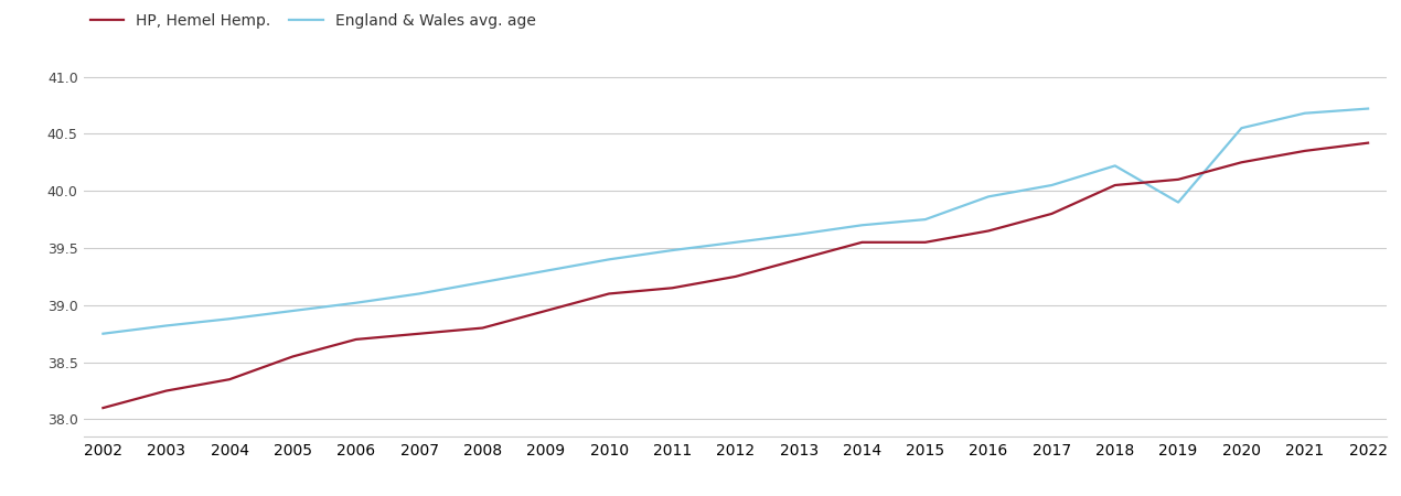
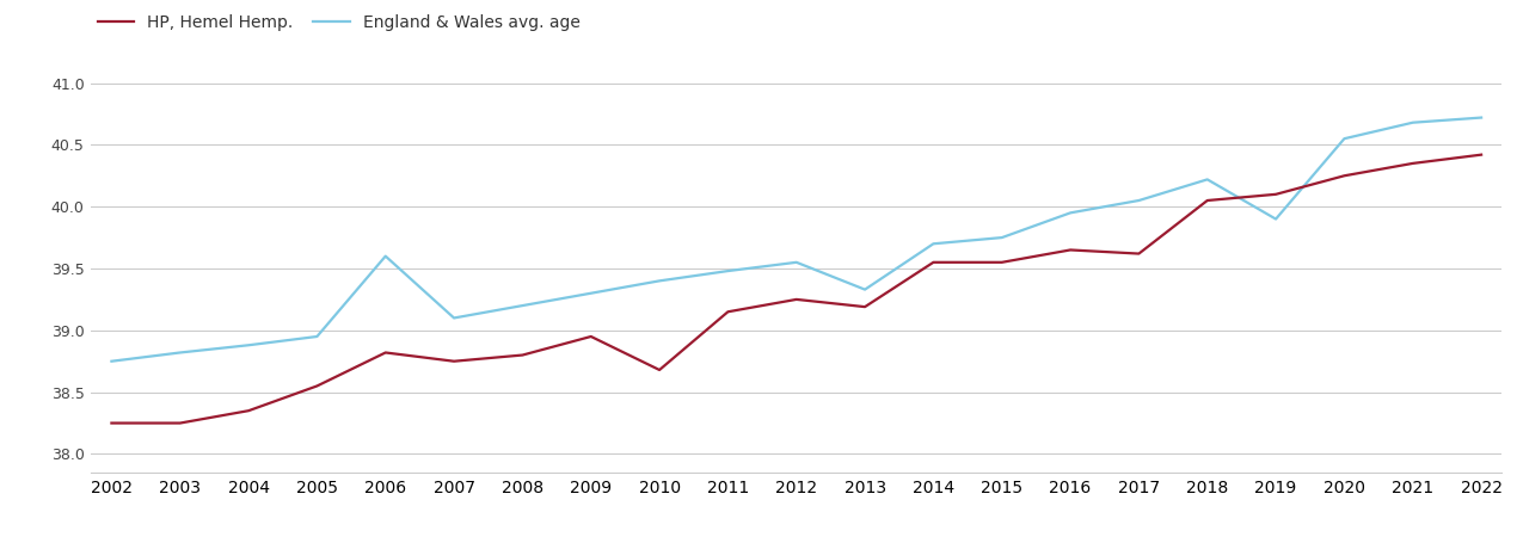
HP, Hemel Hemp./2002: 38.10 -> 38.25
HP, Hemel Hemp./2006: 38.70 -> 38.82
England & Wales avg. age/2006: 39.02 -> 39.60
HP, Hemel Hemp./2010: 39.10 -> 38.68
HP, Hemel Hemp./2013: 39.40 -> 39.19
England & Wales avg. age/2013: 39.62 -> 39.33
HP, Hemel Hemp./2017: 39.80 -> 39.62
